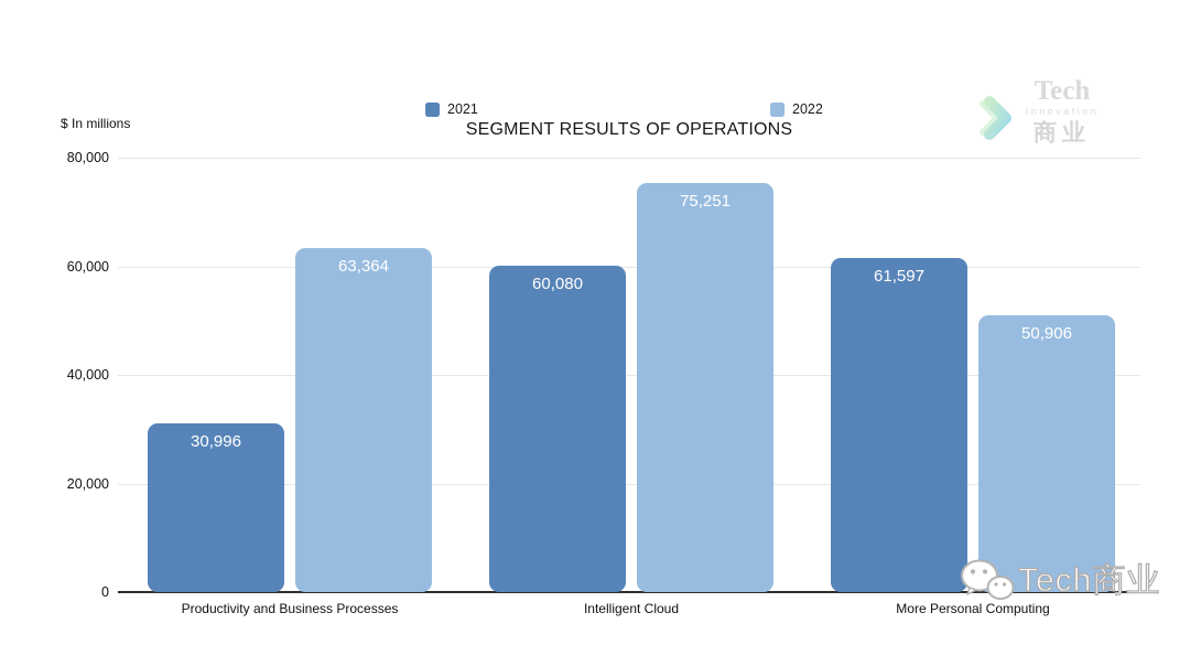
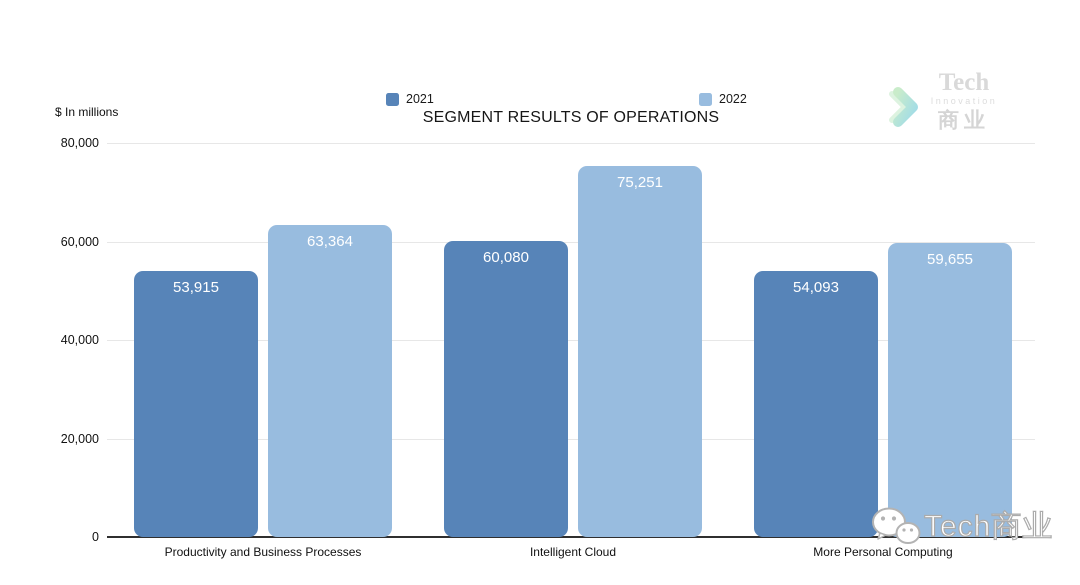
2021/Productivity and Business Processes: 30,996 -> 53,915
2021/More Personal Computing: 61,597 -> 54,093
2022/More Personal Computing: 50,906 -> 59,655
